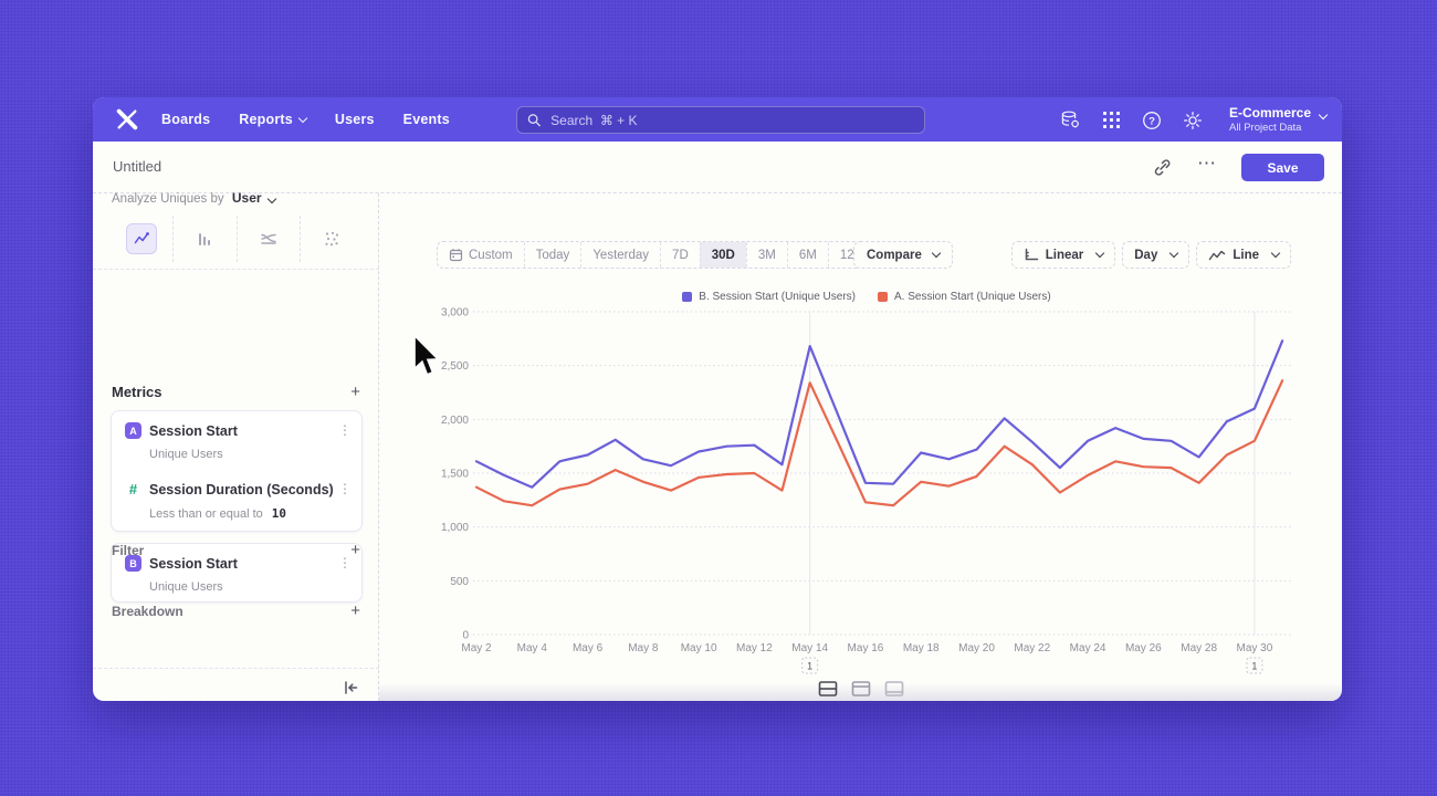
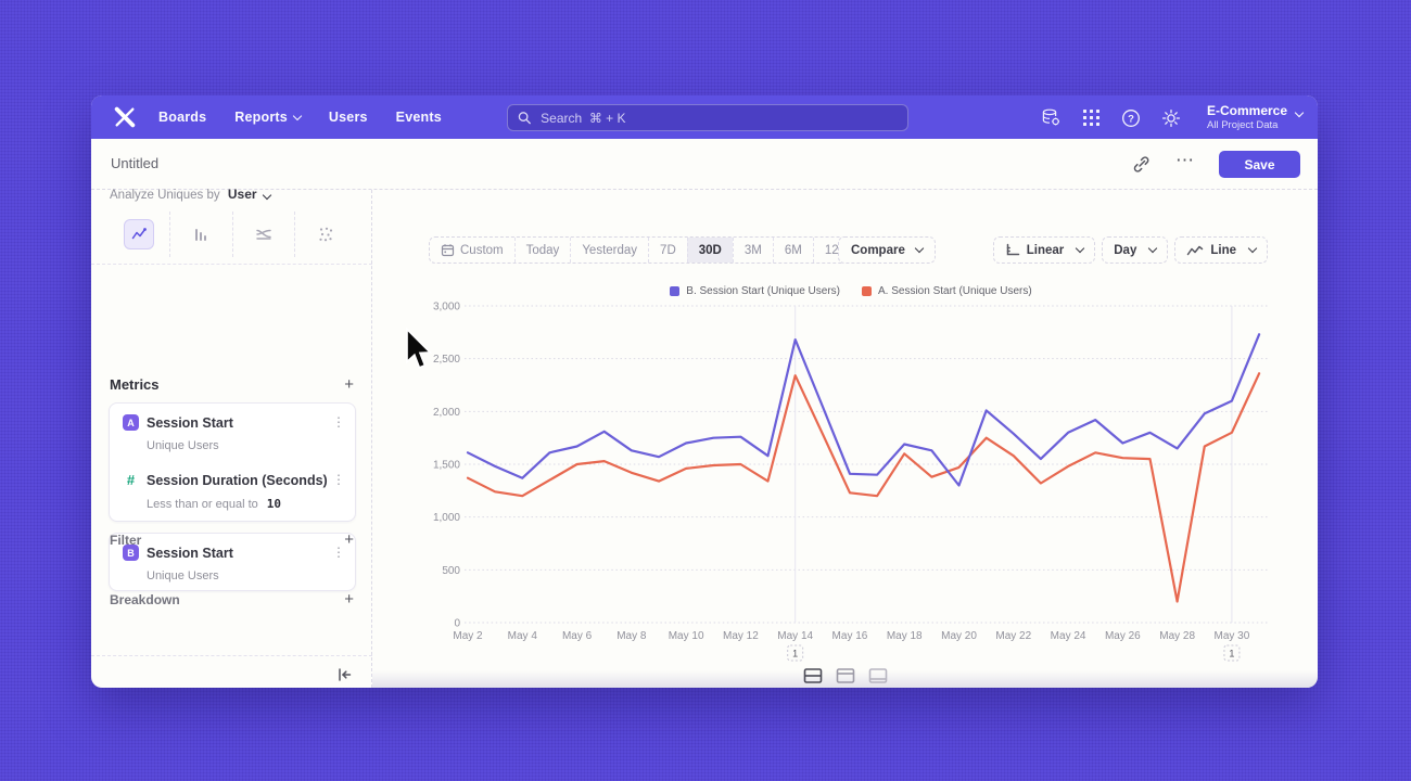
A. Session Start (Unique Users)/May 6: 1400 -> 1500
A. Session Start (Unique Users)/May 18: 1400 -> 1600
B. Session Start (Unique Users)/May 20: 1700 -> 1300
B. Session Start (Unique Users)/May 26: 1800 -> 1700
A. Session Start (Unique Users)/May 28: 1400 -> 200
